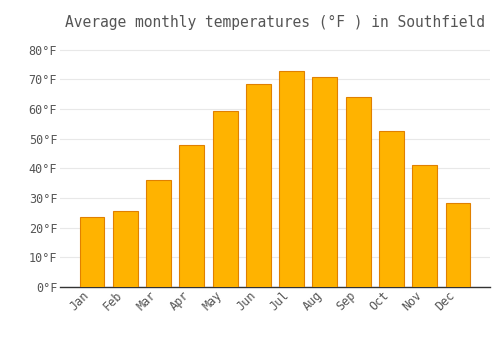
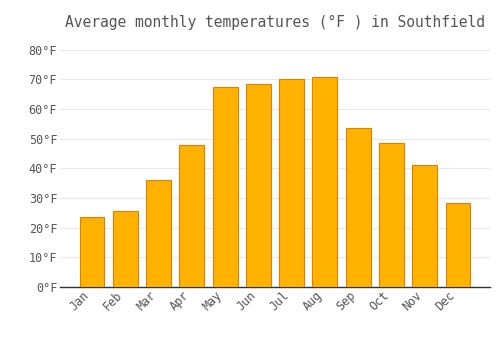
May: 59.5°F -> 67.5°F
Jul: 73.0°F -> 70.0°F
Sep: 64.0°F -> 53.5°F
Oct: 52.5°F -> 48.5°F
